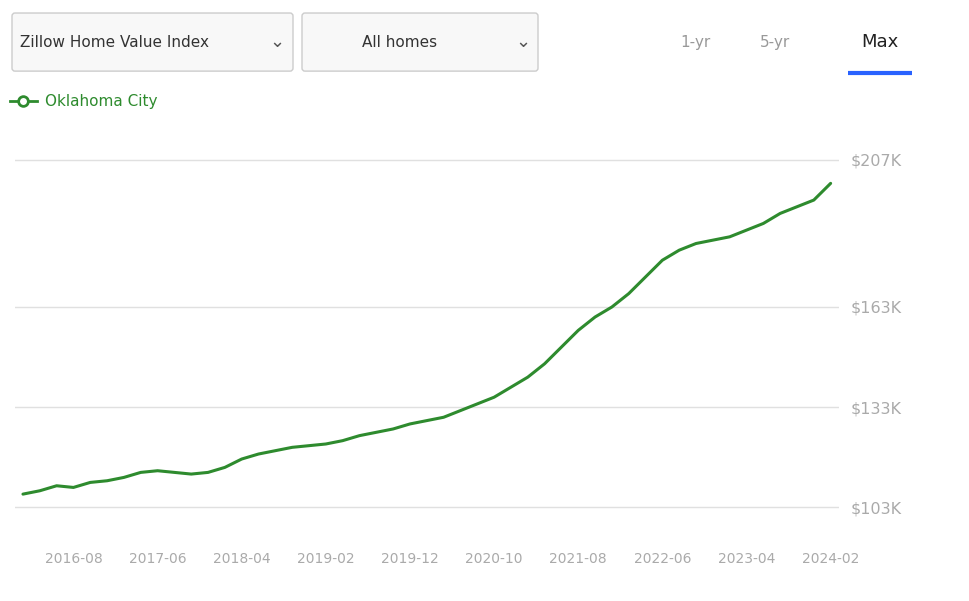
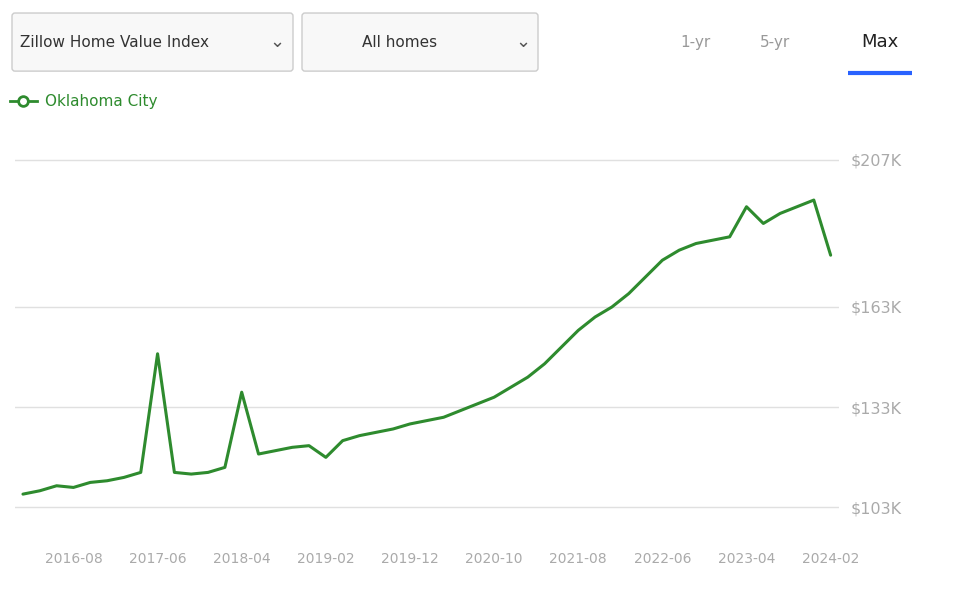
2017-06: $114.0K -> $149.0K
2018-04: $117.5K -> $137.5K
2019-02: $122.0K -> $118.0K
2023-04: $186.0K -> $193.0K
2024-02: $200.0K -> $178.5K
